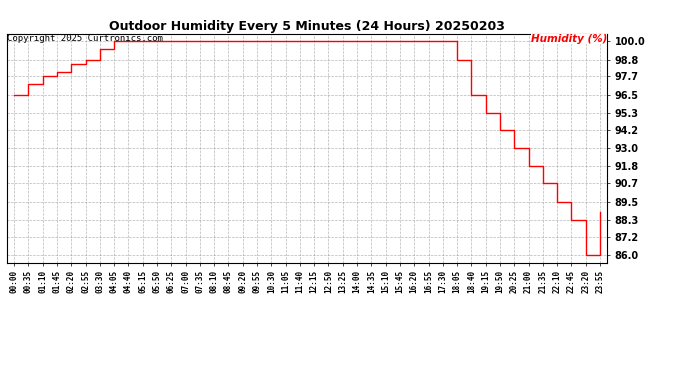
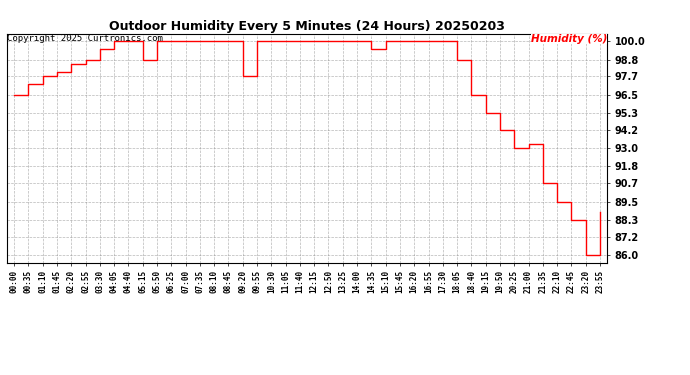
05:15: 100.0 -> 98.8
09:20: 100.0 -> 97.7
14:35: 100.0 -> 99.5
21:00: 91.8 -> 93.3
